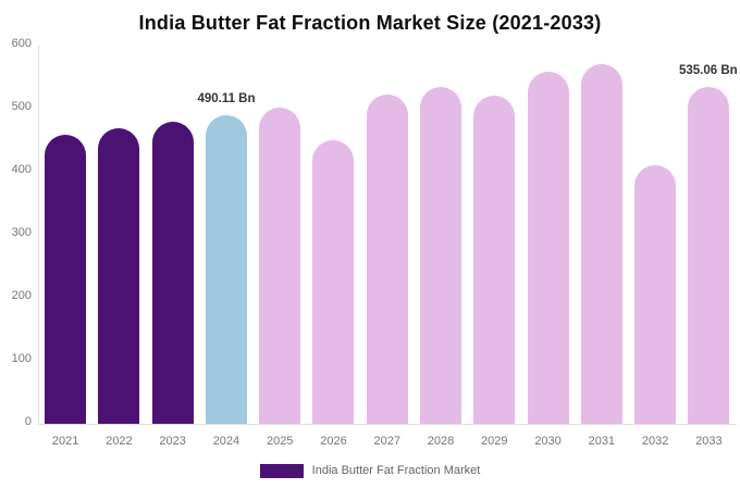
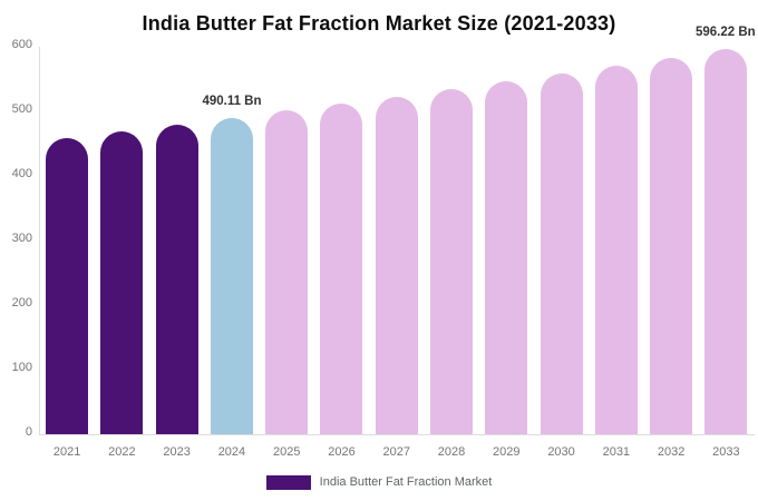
2026: 450 -> 510
2029: 520 -> 550
2032: 410 -> 580
2033: 535.06 -> 596.22
